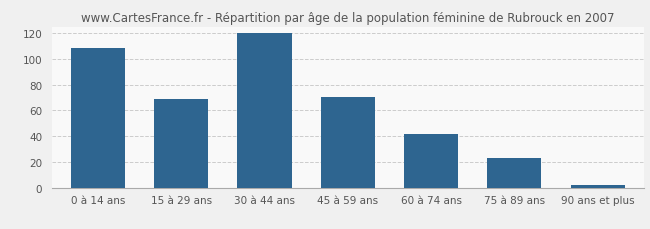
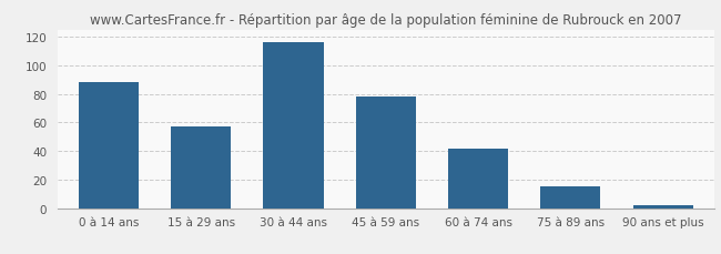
0 à 14 ans: 108 -> 88
15 à 29 ans: 69 -> 57
30 à 44 ans: 120 -> 116
45 à 59 ans: 70 -> 78
75 à 89 ans: 23 -> 15
